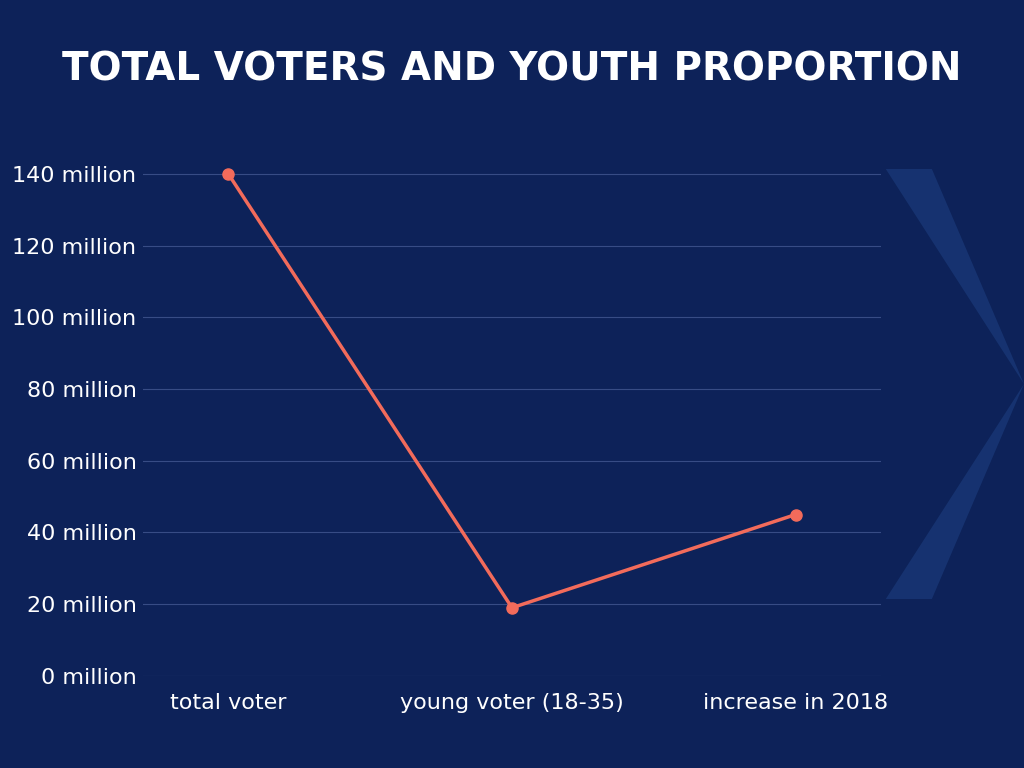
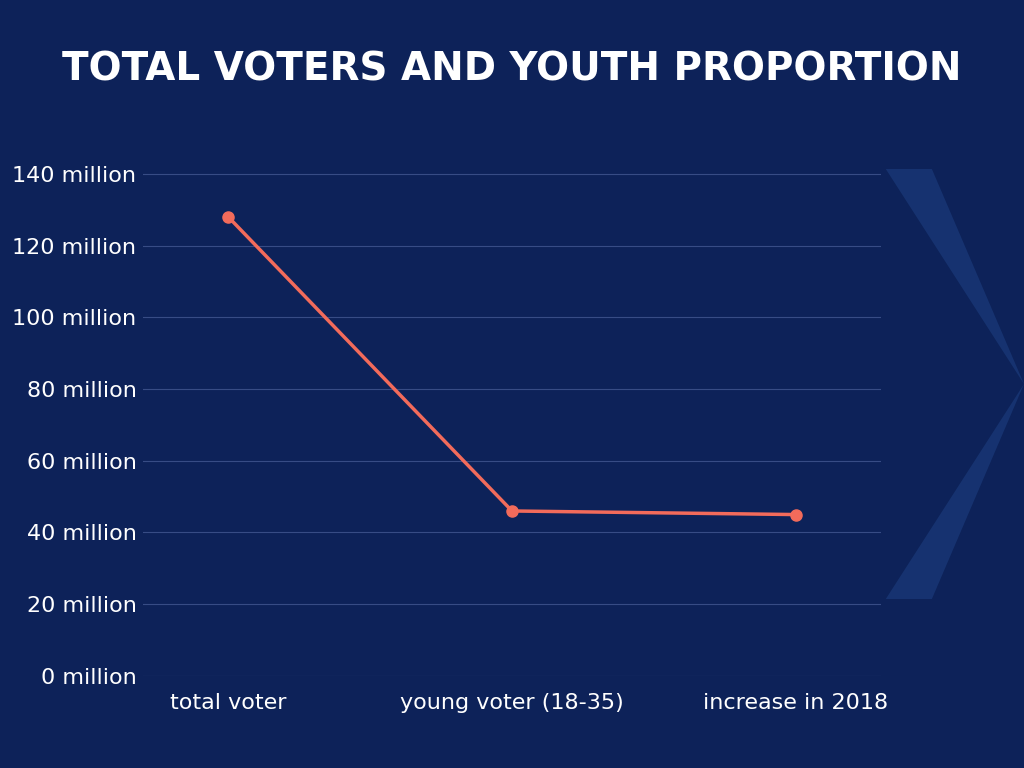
total voter: 140 million -> 128 million
young voter (18-35): 19 million -> 46 million
